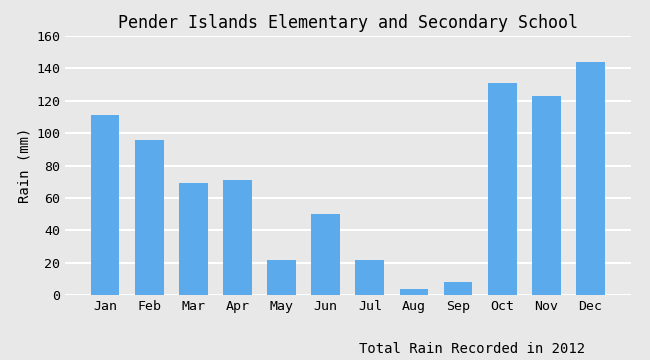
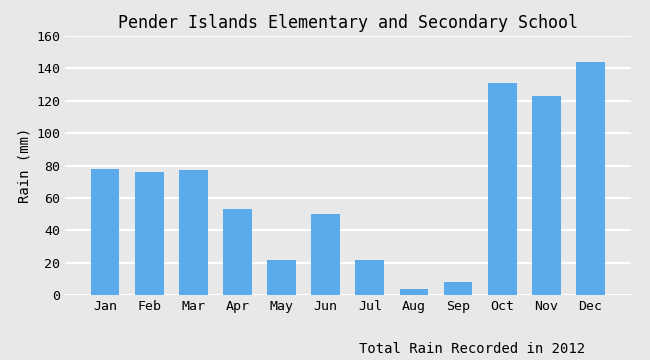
Jan: 111 -> 78
Feb: 96 -> 76
Mar: 69 -> 77
Apr: 71 -> 53
